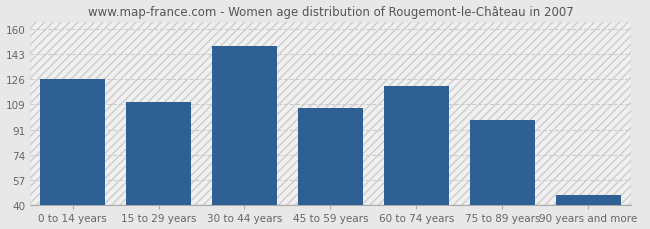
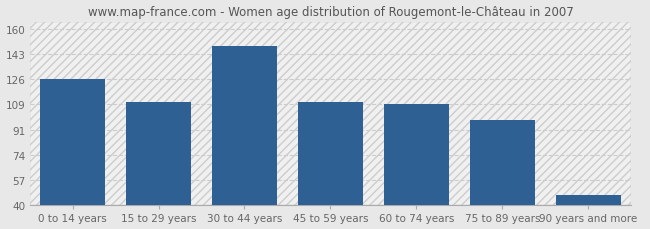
45 to 59 years: 106 -> 110
60 to 74 years: 121 -> 109
